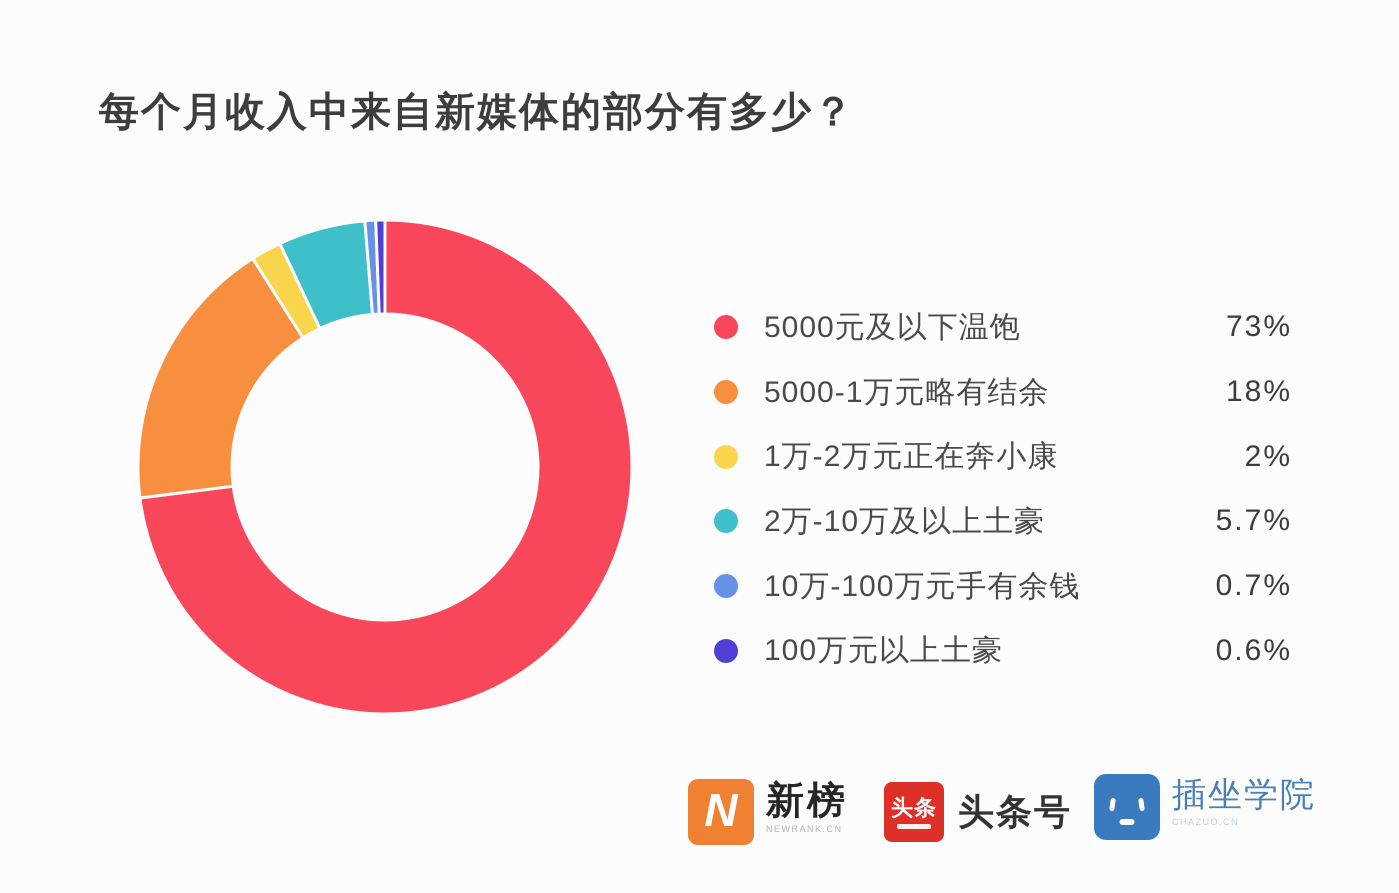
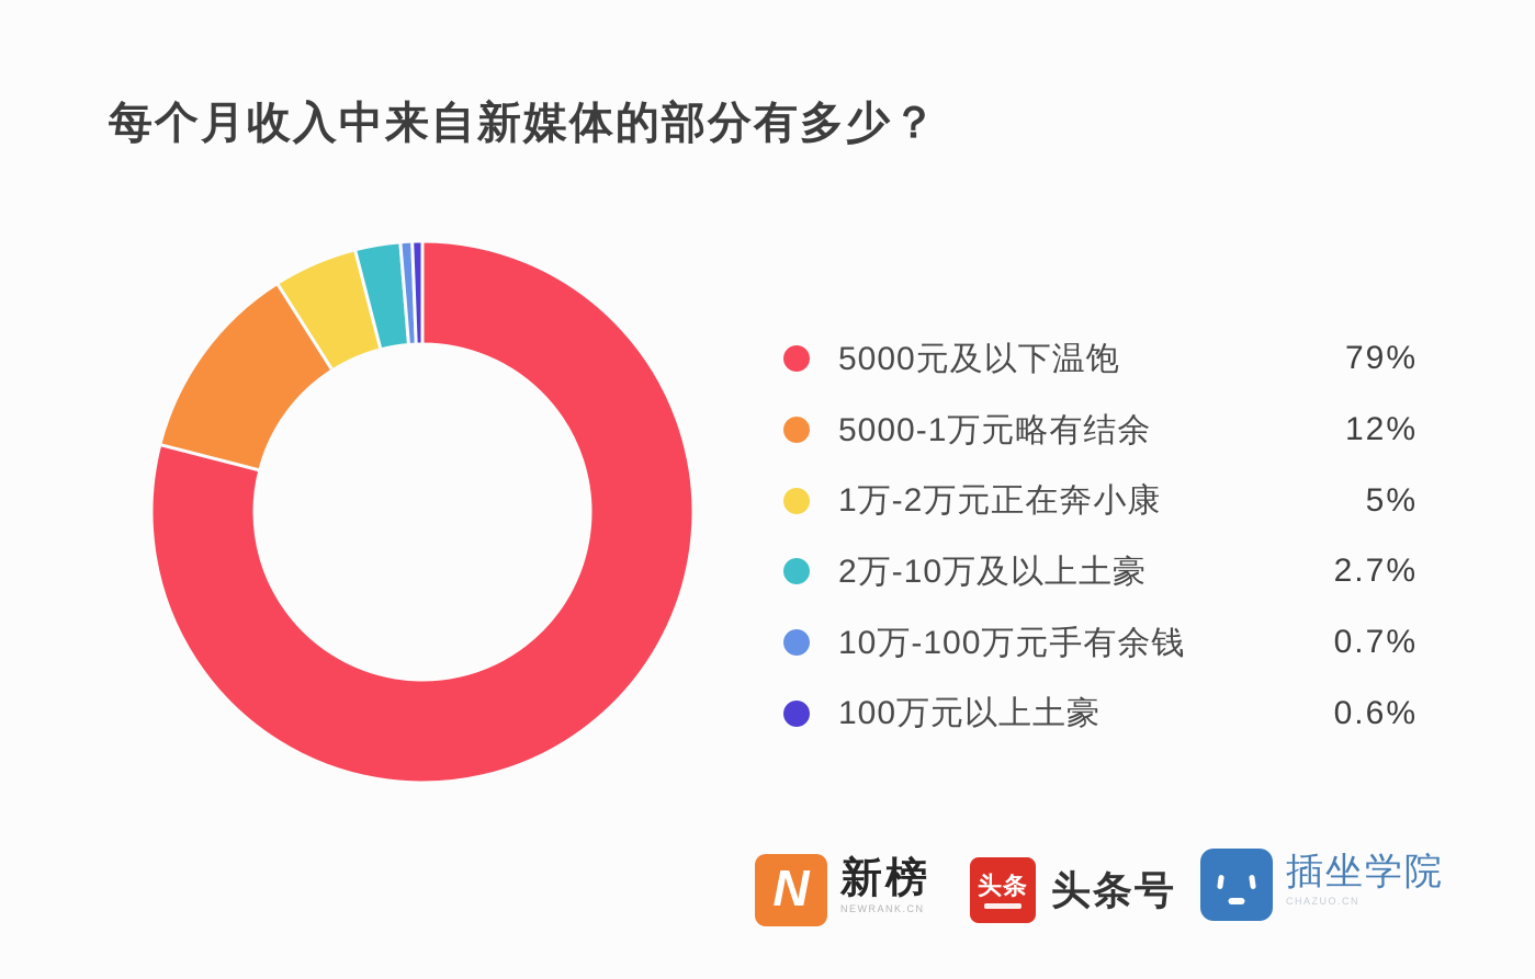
5000元及以下温饱: 73% -> 79%
5000-1万元略有结余: 18% -> 12%
1万-2万元正在奔小康: 2% -> 5%
2万-10万及以上土豪: 5.7% -> 2.7%
